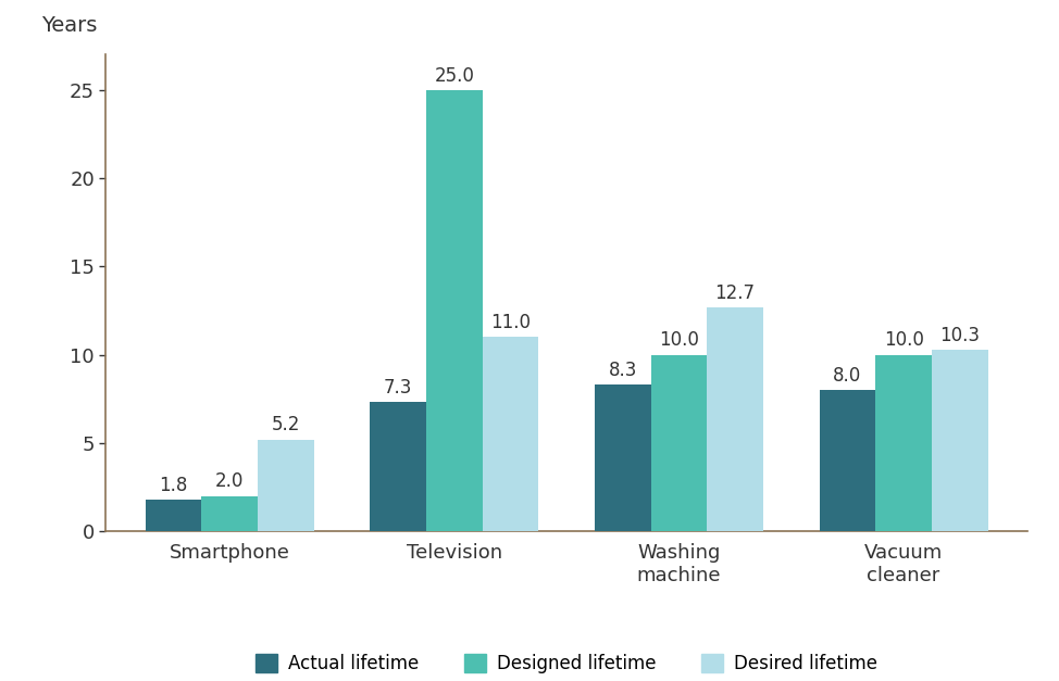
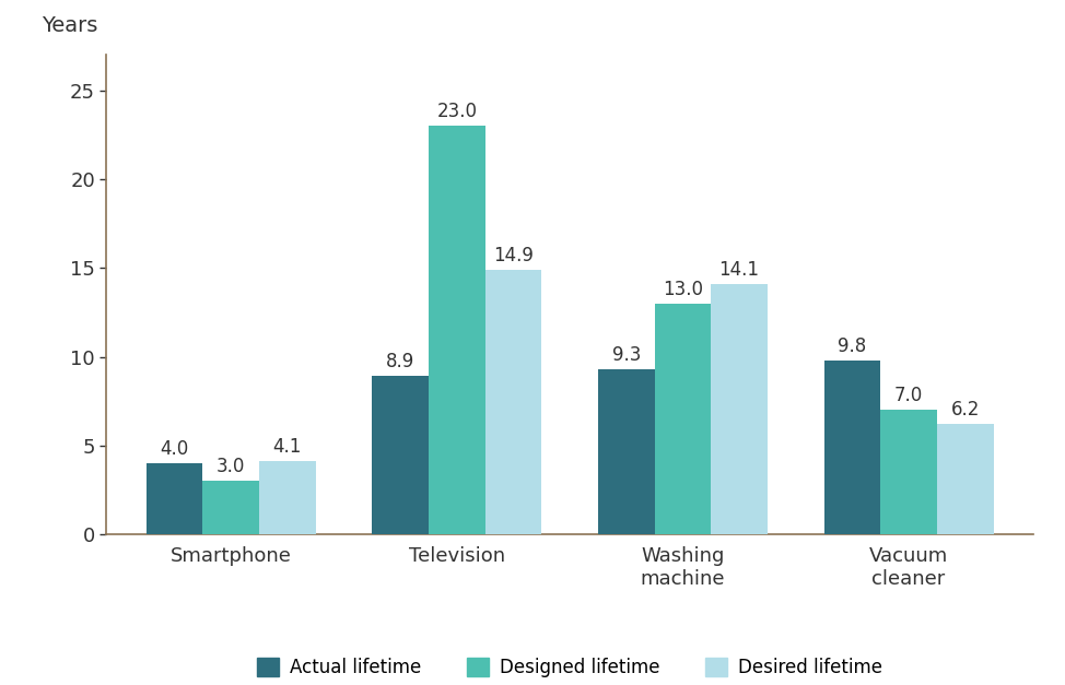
Actual lifetime/Smartphone: 1.8 -> 4.0
Designed lifetime/Smartphone: 2.0 -> 3.0
Desired lifetime/Smartphone: 5.2 -> 4.1
Actual lifetime/Television: 7.3 -> 8.9
Designed lifetime/Television: 25.0 -> 23.0
Desired lifetime/Television: 11.0 -> 14.9
Actual lifetime/Washing machine: 8.3 -> 9.3
Designed lifetime/Washing machine: 10.0 -> 13.0
Desired lifetime/Washing machine: 12.7 -> 14.1
Actual lifetime/Vacuum cleaner: 8.0 -> 9.8
Designed lifetime/Vacuum cleaner: 10.0 -> 7.0
Desired lifetime/Vacuum cleaner: 10.3 -> 6.2
